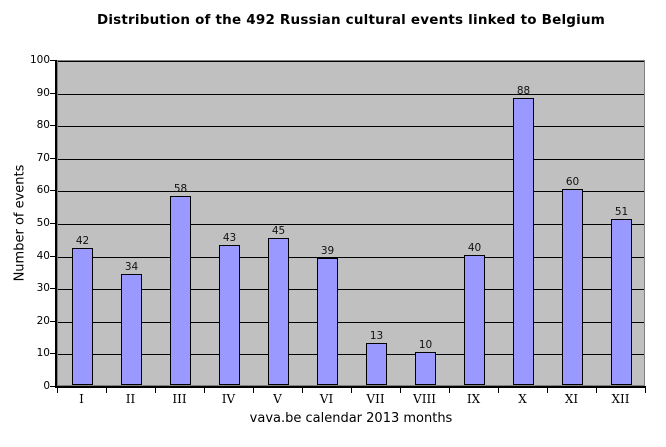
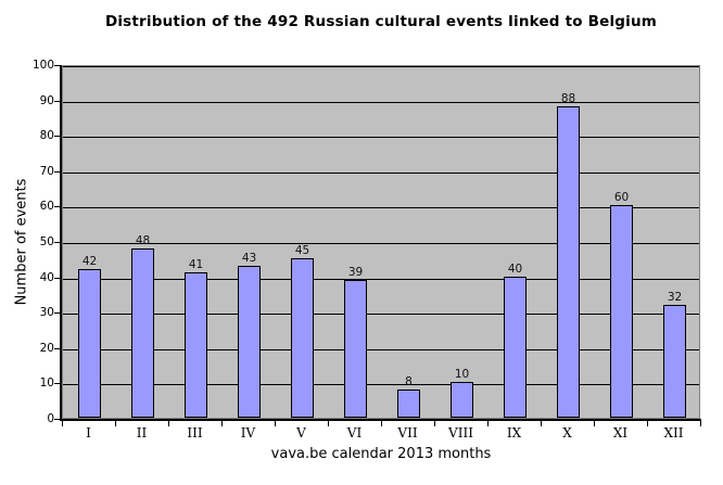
II: 34 -> 48
III: 58 -> 41
VII: 13 -> 8
XII: 51 -> 32
